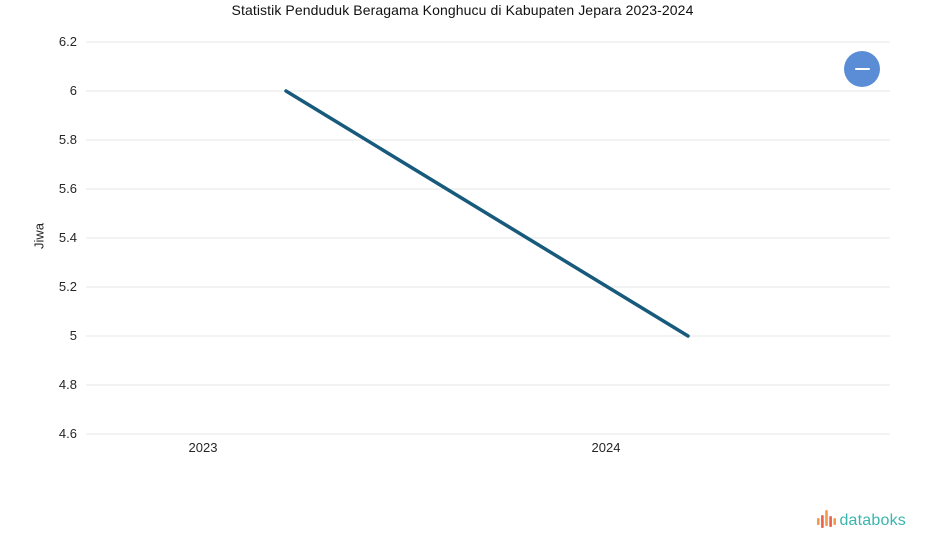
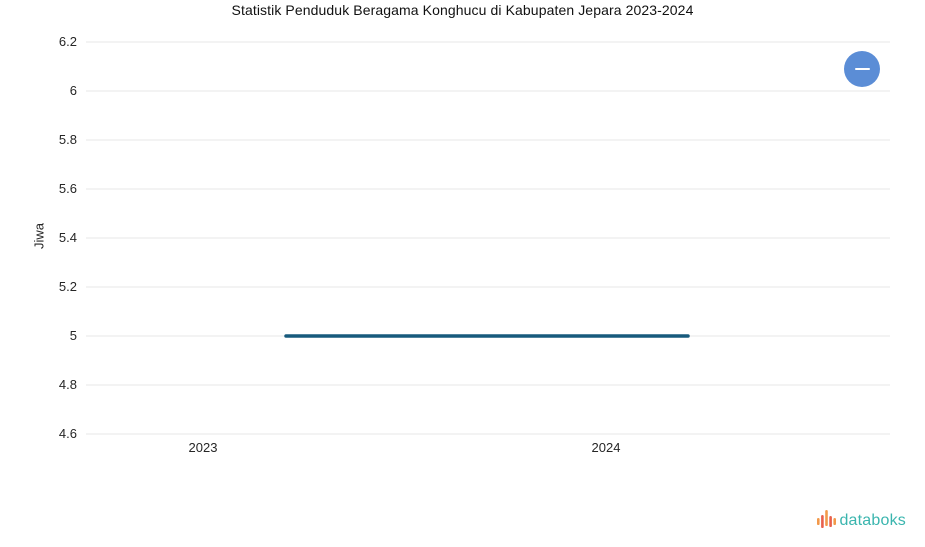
2023: 6 -> 5
